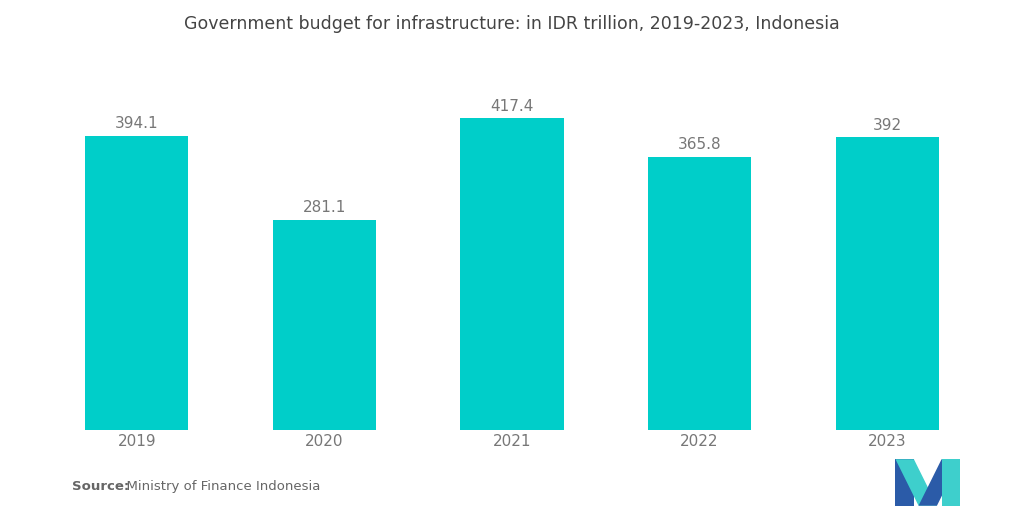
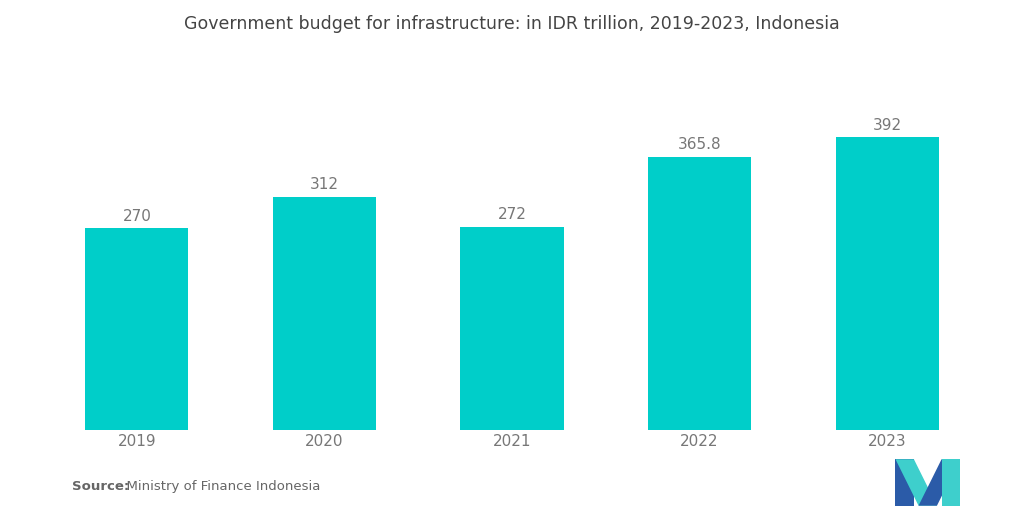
2019: 394.1 -> 270
2020: 281.1 -> 312
2021: 417.4 -> 272
